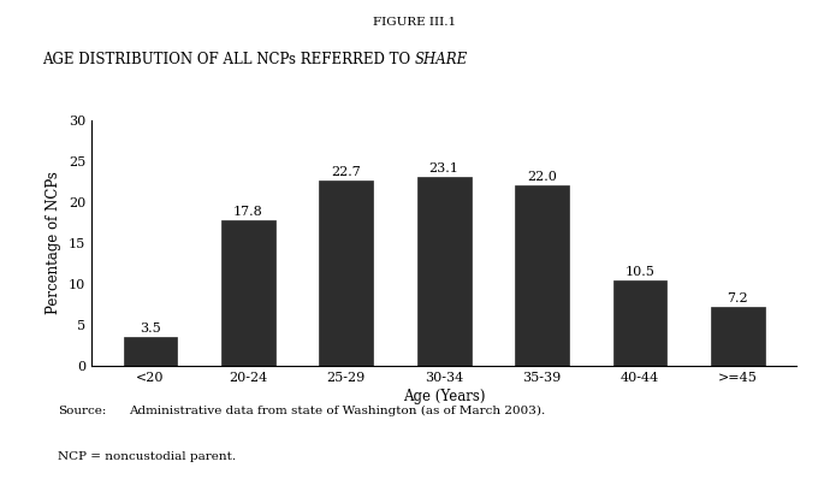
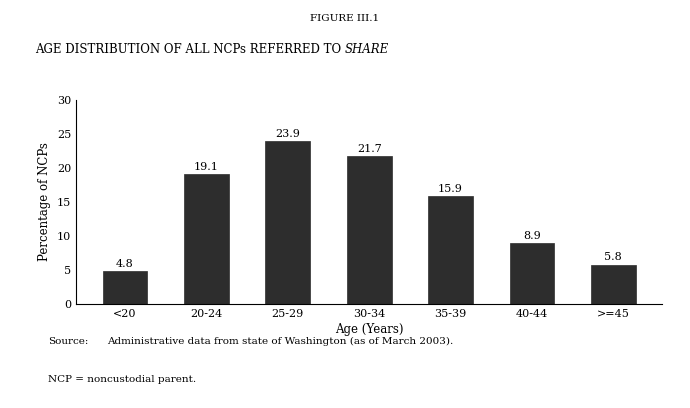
<20: 3.5 -> 4.8
20-24: 17.8 -> 19.1
25-29: 22.7 -> 23.9
30-34: 23.1 -> 21.7
35-39: 22.0 -> 15.9
40-44: 10.5 -> 8.9
>=45: 7.2 -> 5.8
